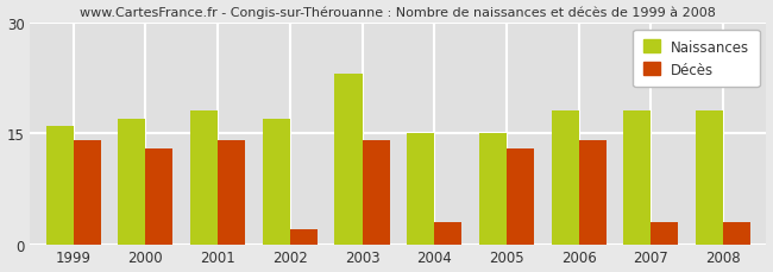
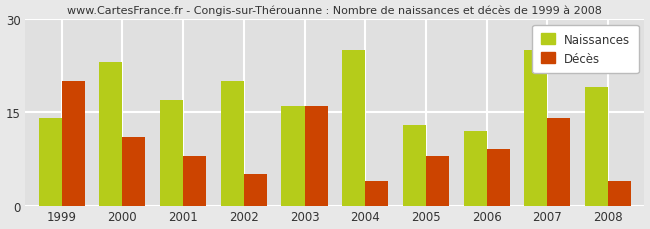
Naissances/1999: 16 -> 14
Décès/1999: 14 -> 20
Naissances/2000: 17 -> 23
Décès/2000: 13 -> 11
Naissances/2001: 18 -> 17
Décès/2001: 14 -> 8
Naissances/2002: 17 -> 20
Décès/2002: 2 -> 5
Naissances/2003: 23 -> 16
Décès/2003: 14 -> 16
Naissances/2004: 15 -> 25
Décès/2004: 3 -> 4
Naissances/2005: 15 -> 13
Décès/2005: 13 -> 8
Naissances/2006: 18 -> 12
Décès/2006: 14 -> 9
Naissances/2007: 18 -> 25
Décès/2007: 3 -> 14
Naissances/2008: 18 -> 19
Décès/2008: 3 -> 4
